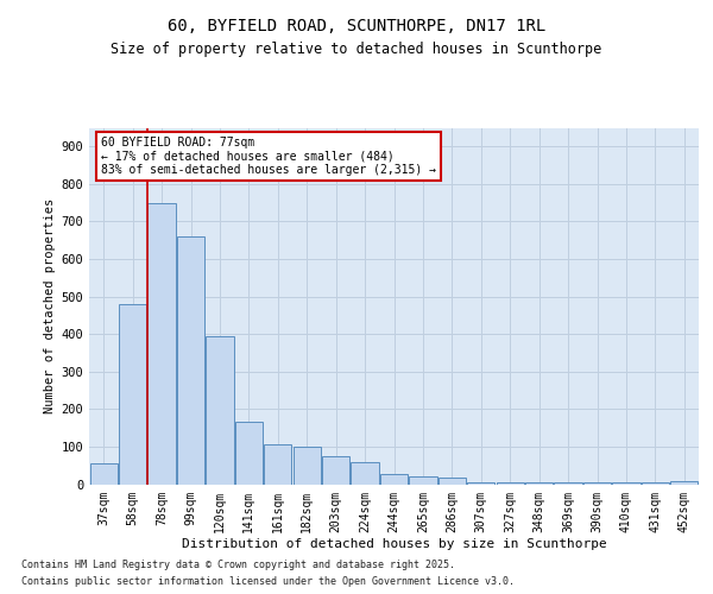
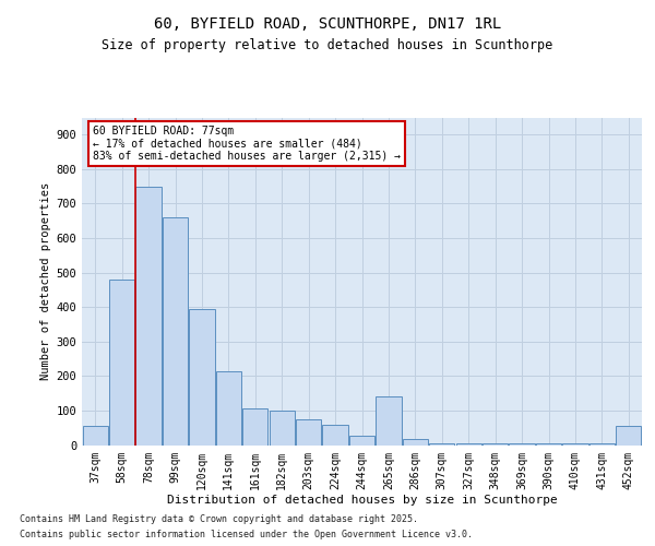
141sqm: 165 -> 215
265sqm: 20 -> 140
452sqm: 8 -> 55
